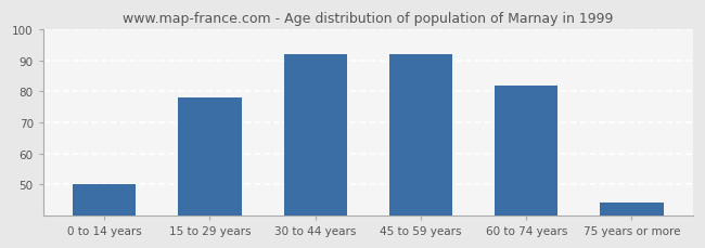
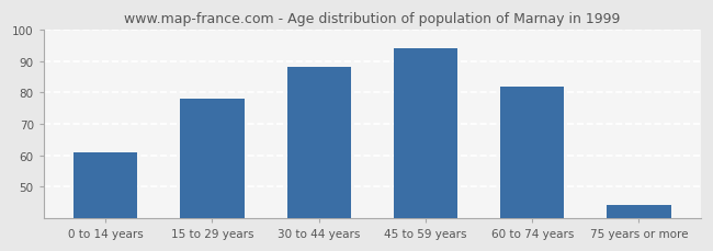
0 to 14 years: 50 -> 61
30 to 44 years: 92 -> 88
45 to 59 years: 92 -> 94
